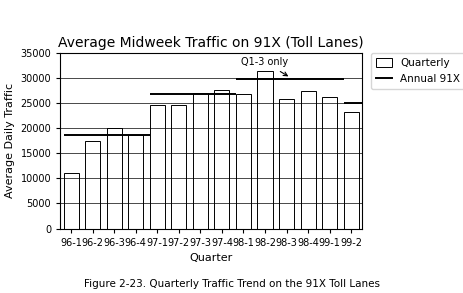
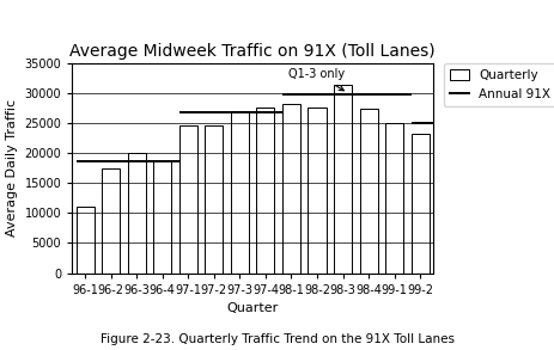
98-1: 26800 -> 28200
98-2: 31400 -> 27600
98-3: 25800 -> 31400
99-1: 26200 -> 24900
